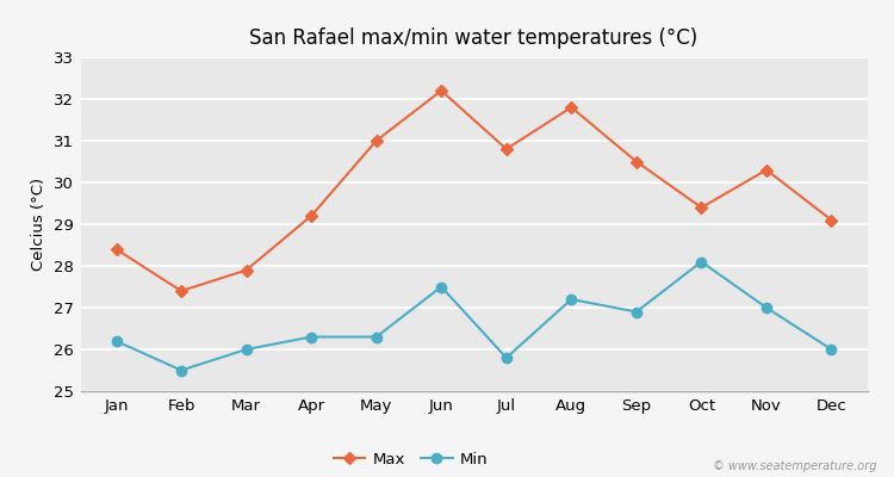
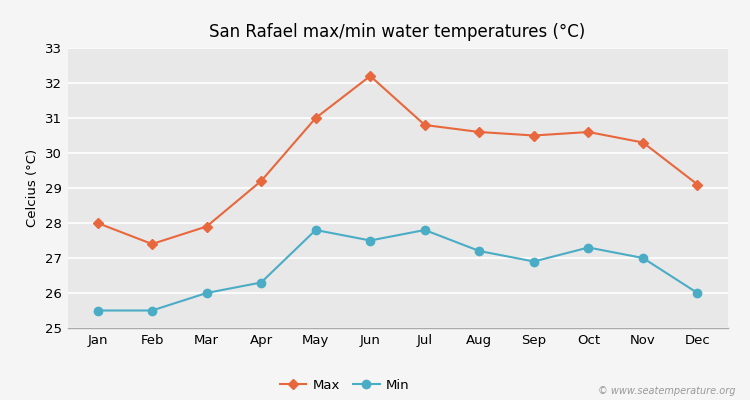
Max/Jan: 28.4 -> 28.0
Min/Jan: 26.2 -> 25.5
Min/May: 26.3 -> 27.8
Min/Jul: 25.8 -> 27.8
Max/Aug: 31.8 -> 30.6
Max/Oct: 29.4 -> 30.6
Min/Oct: 28.1 -> 27.3
